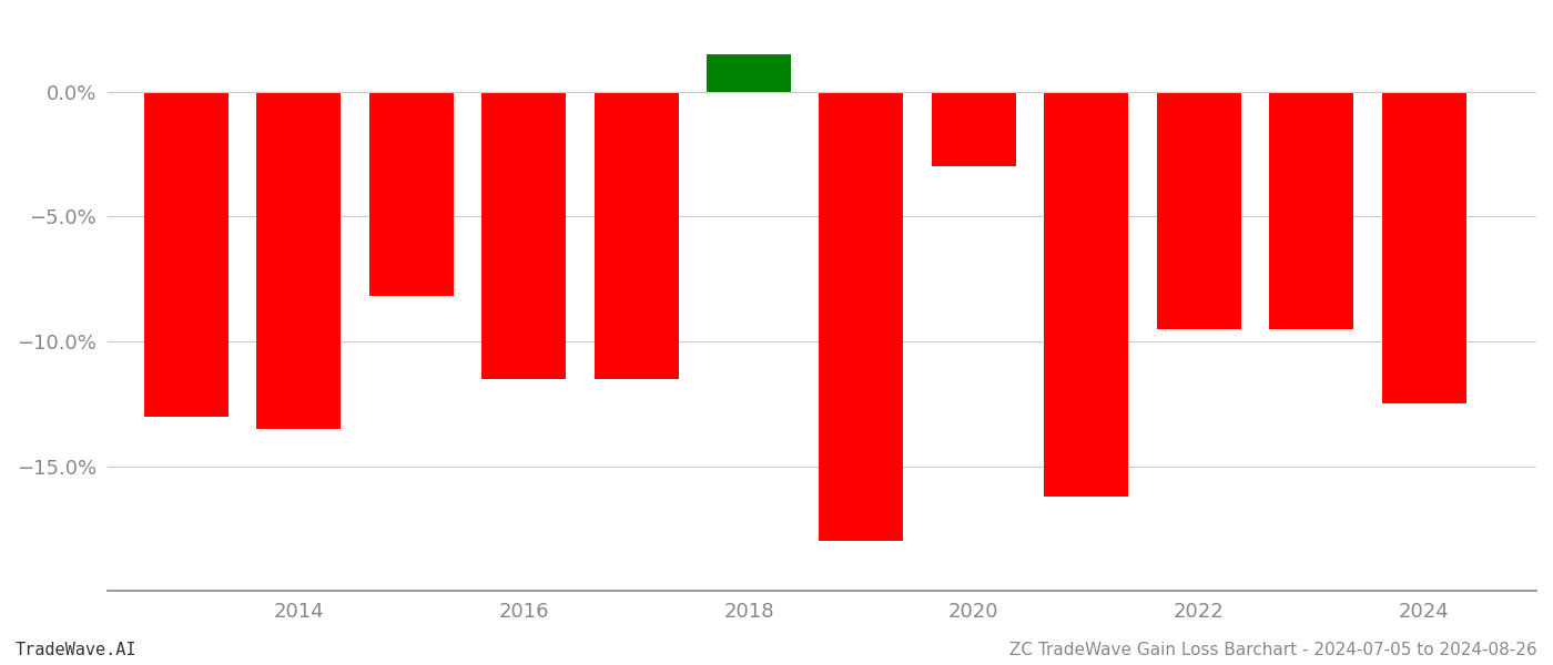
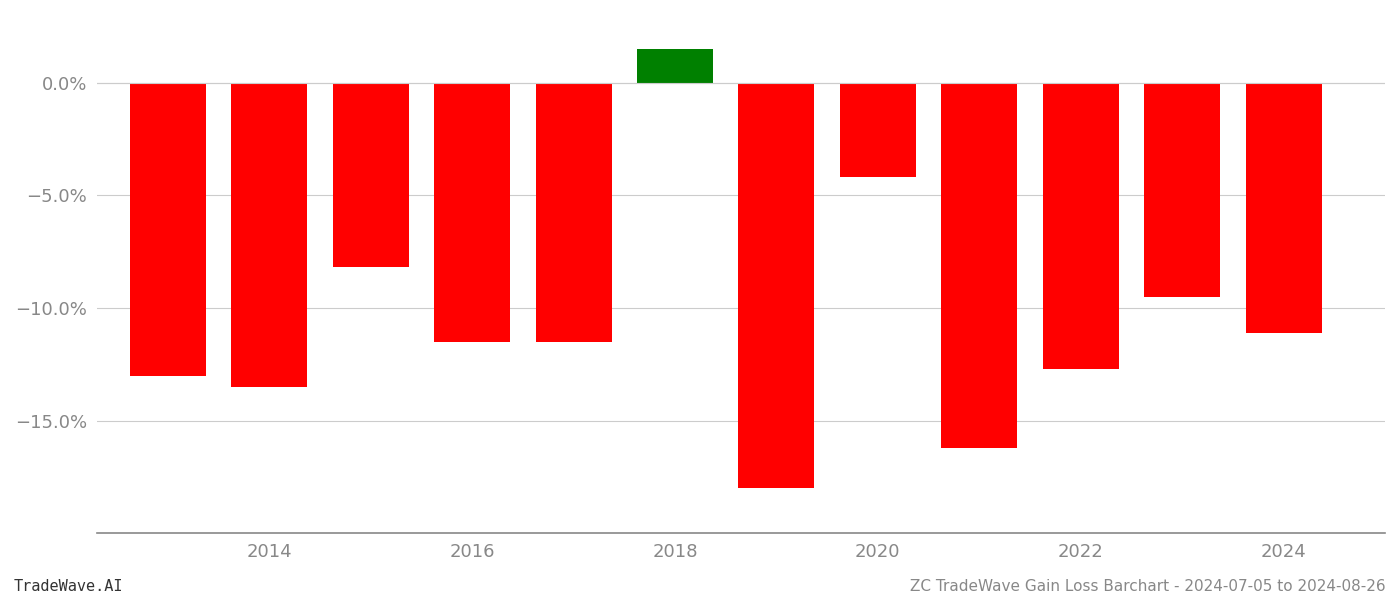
2020: -3.0% -> -4.2%
2022: -9.5% -> -12.7%
2024: -12.5% -> -11.1%
